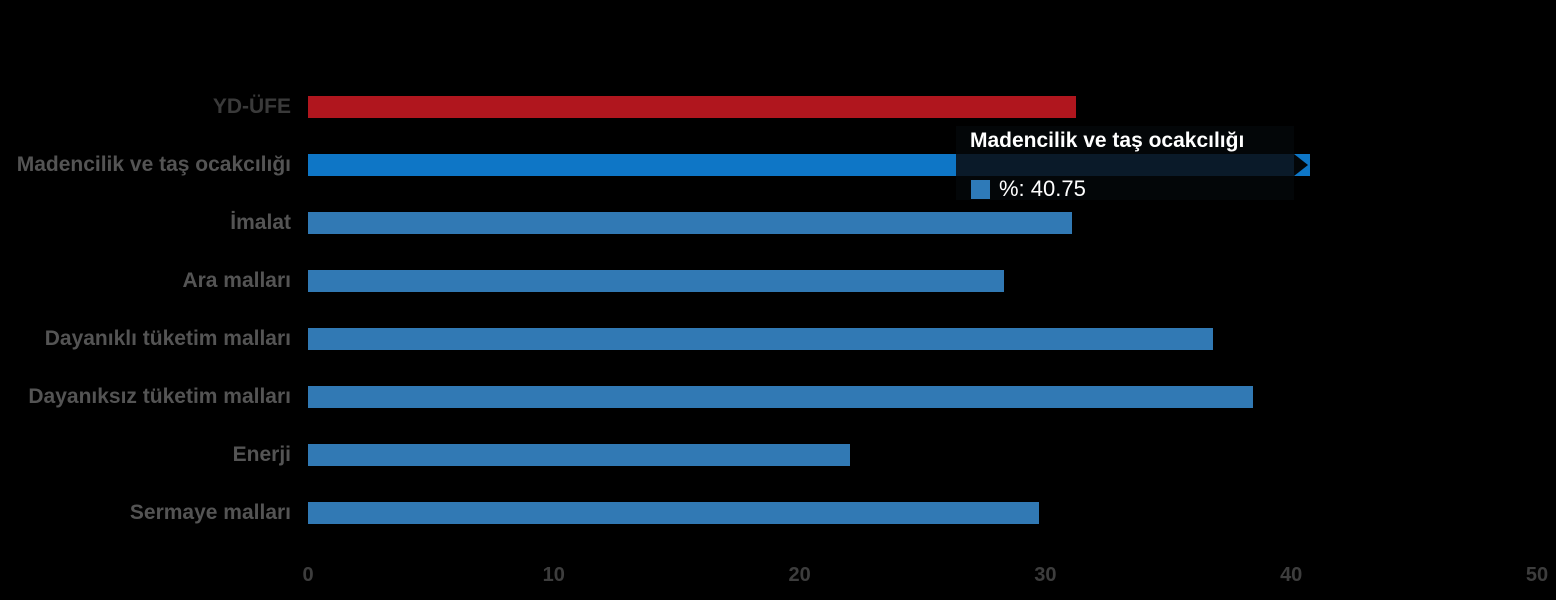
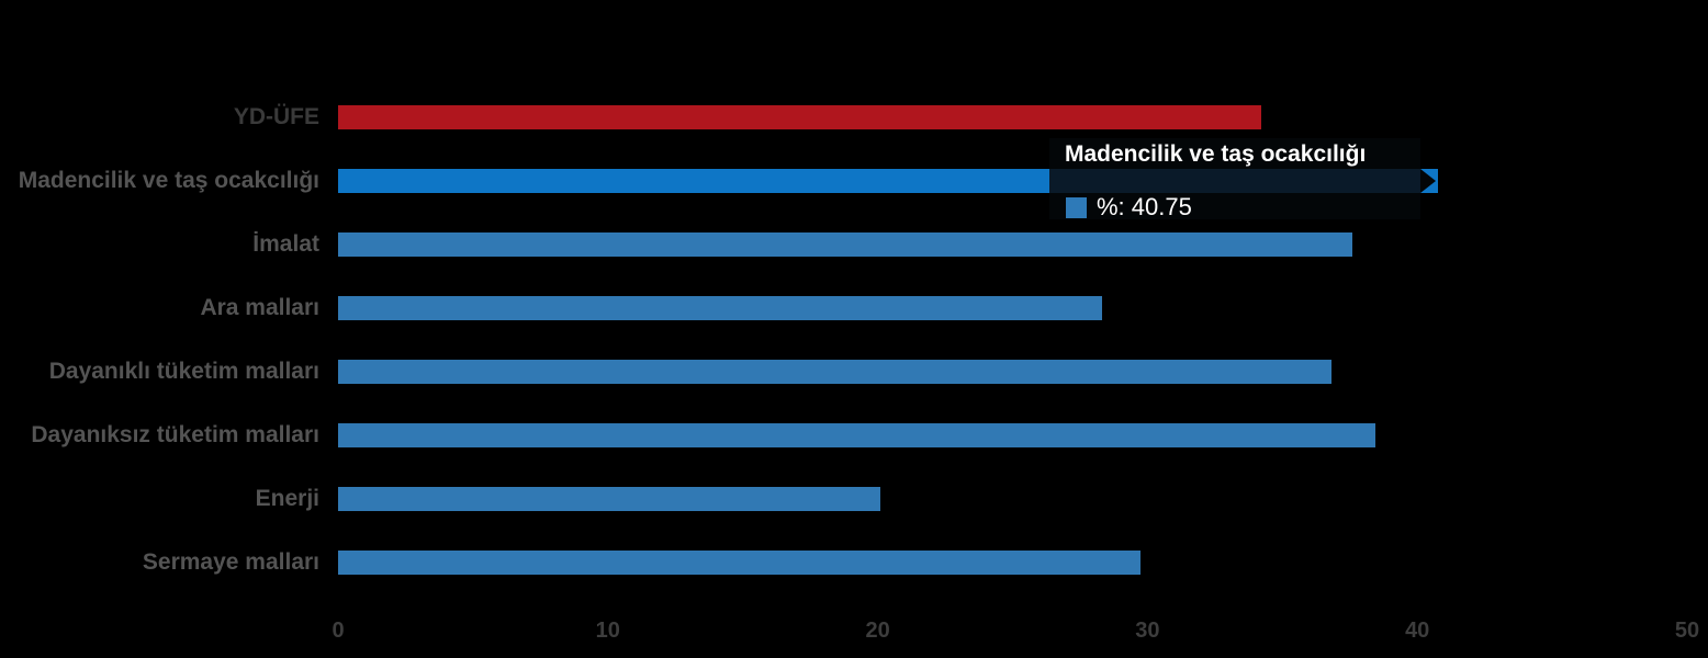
YD-ÜFE: 31.2 -> 34.2
İmalat: 31.1 -> 37.6
Enerji: 22.1 -> 20.1
